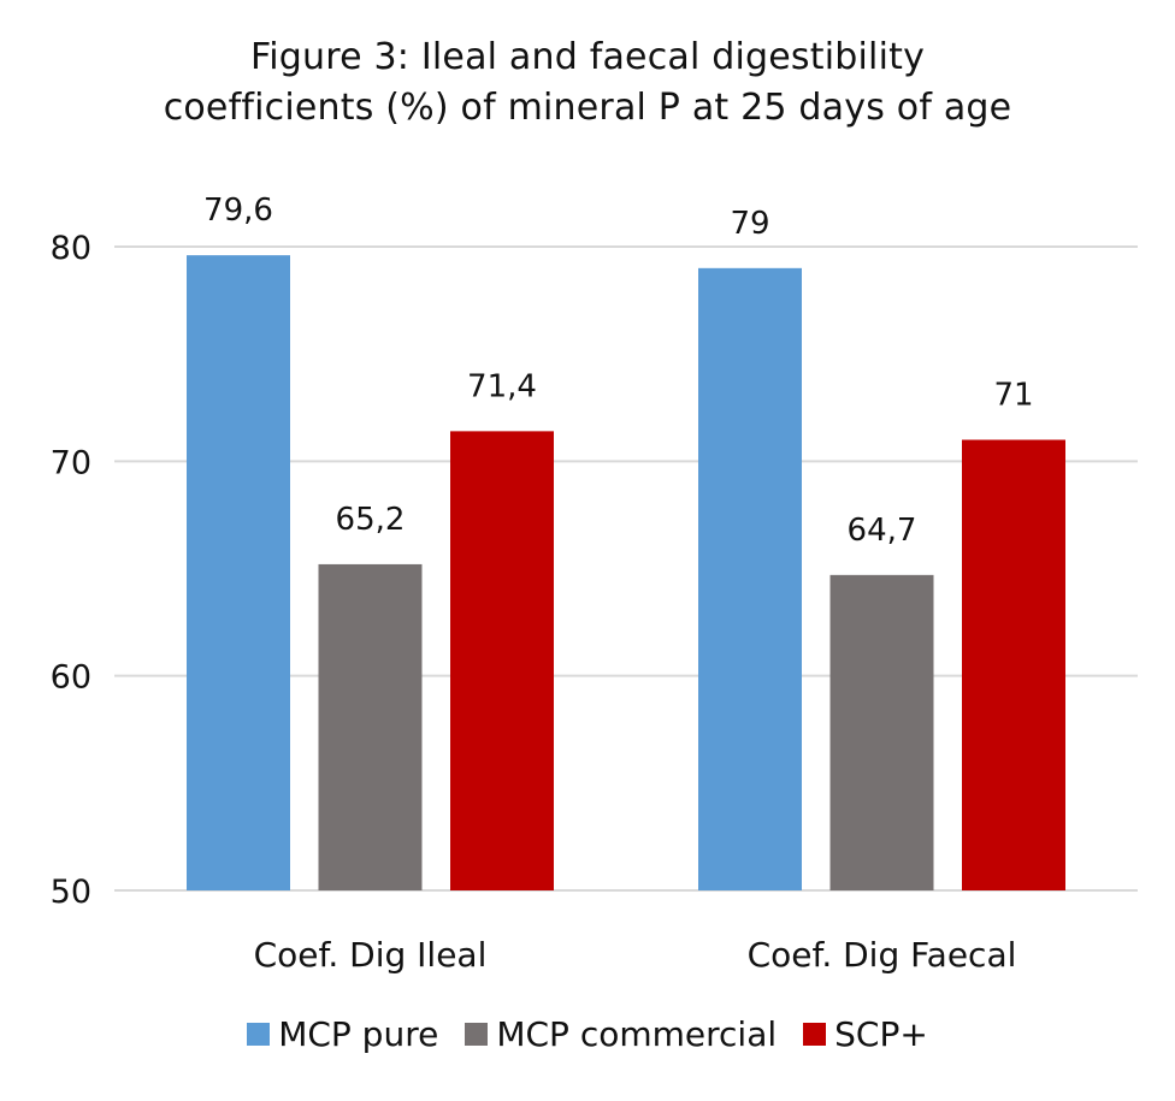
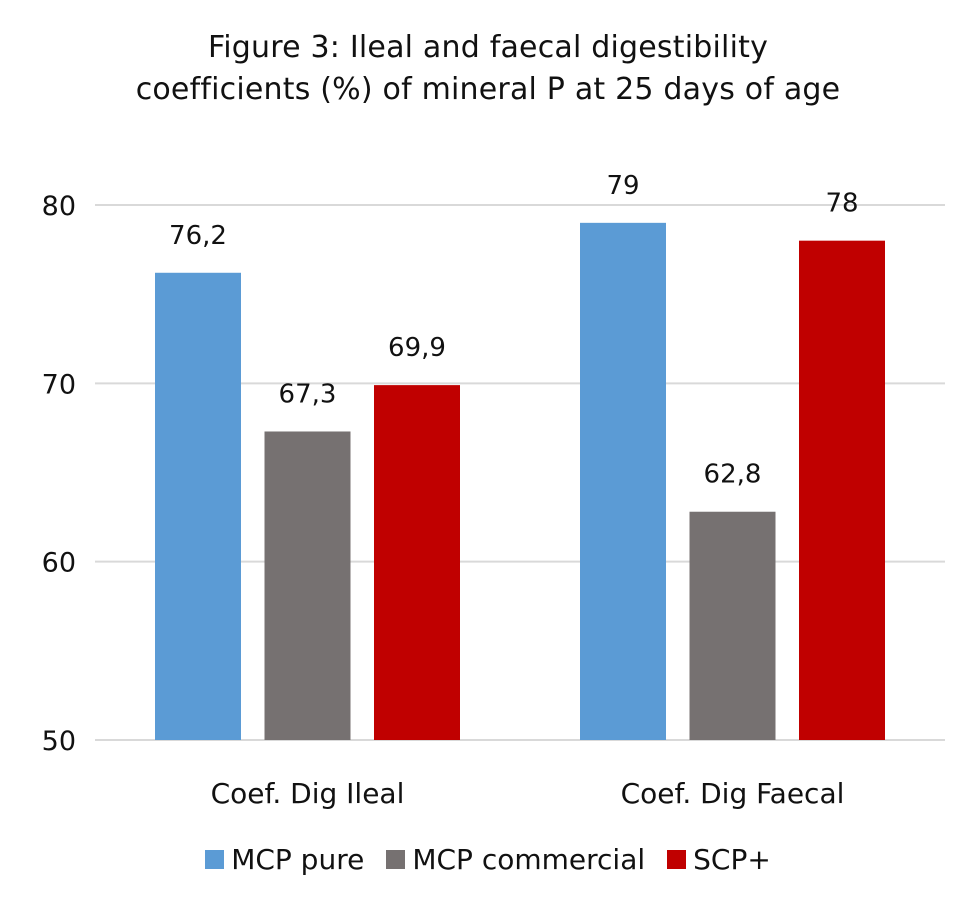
MCP pure/Coef. Dig Ileal: 79,6 -> 76,2
MCP commercial/Coef. Dig Ileal: 65,2 -> 67,3
SCP+/Coef. Dig Ileal: 71,4 -> 69,9
MCP commercial/Coef. Dig Faecal: 64,7 -> 62,8
SCP+/Coef. Dig Faecal: 71 -> 78
